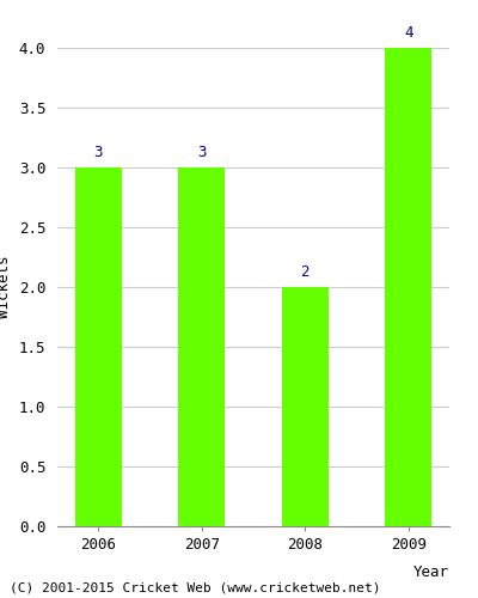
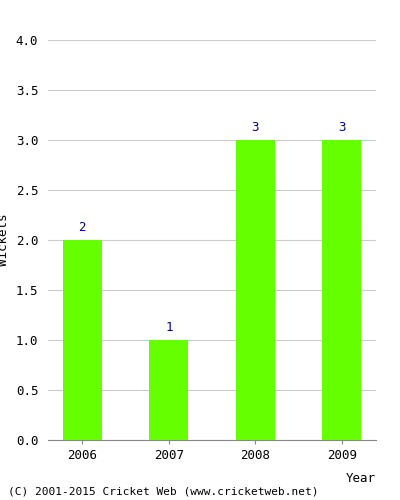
2006: 3 -> 2
2007: 3 -> 1
2008: 2 -> 3
2009: 4 -> 3
